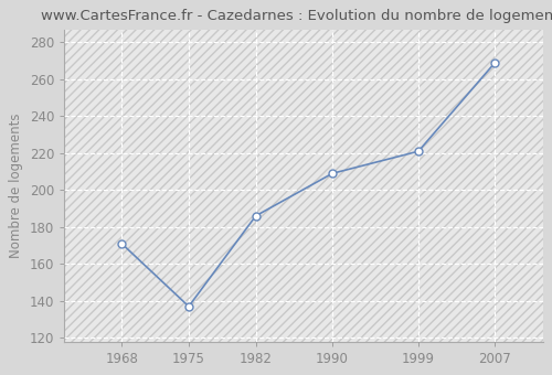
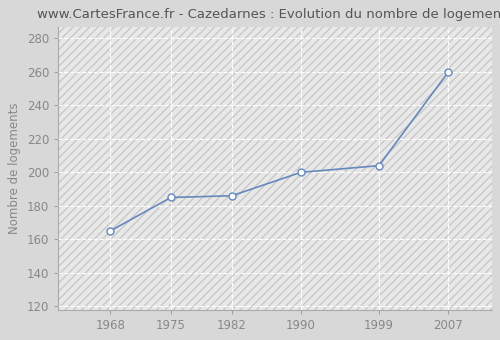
1968: 171 -> 165
1975: 137 -> 185
1990: 209 -> 200
1999: 221 -> 204
2007: 269 -> 260
